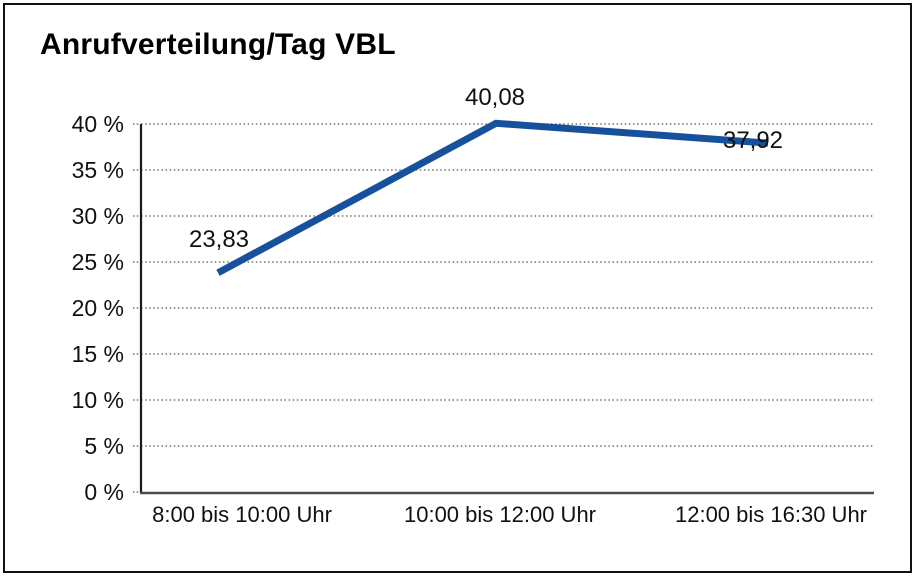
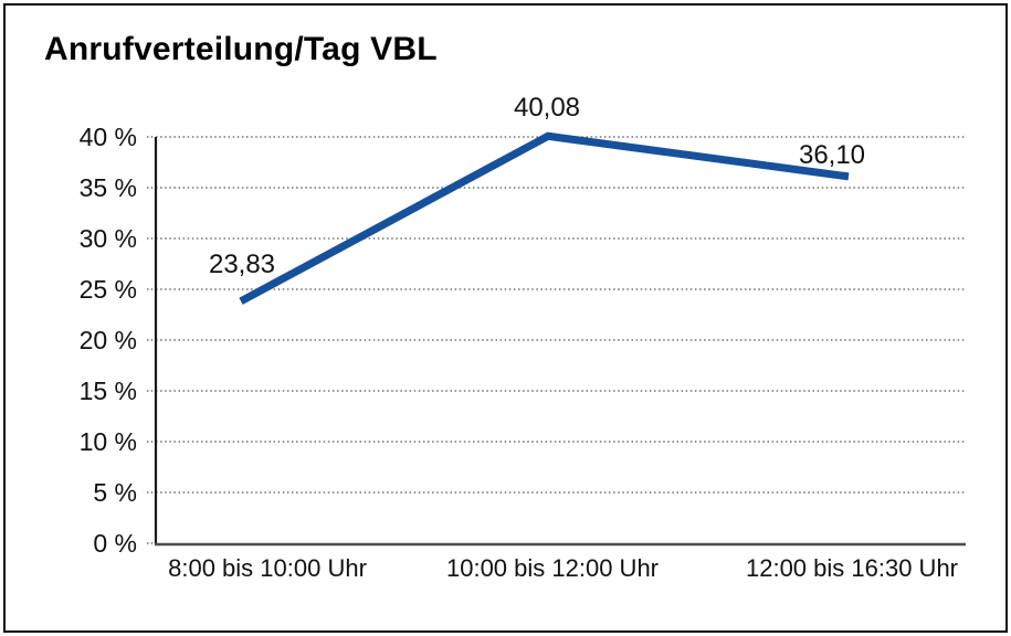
12:00 bis 16:30 Uhr: 37,92 -> 36,10
